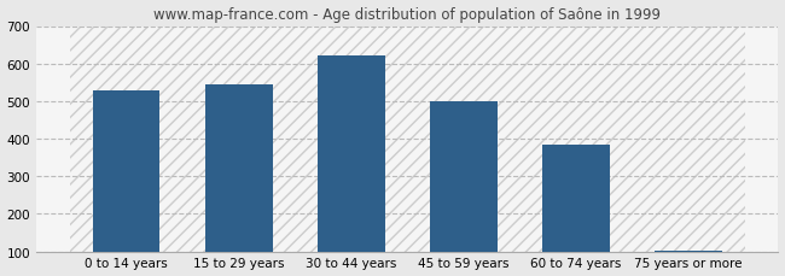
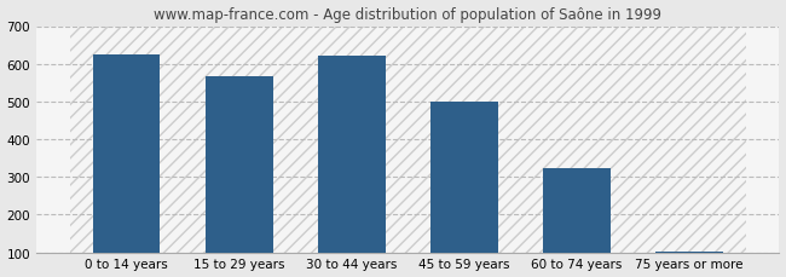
0 to 14 years: 530 -> 625
15 to 29 years: 545 -> 567
60 to 74 years: 385 -> 322
